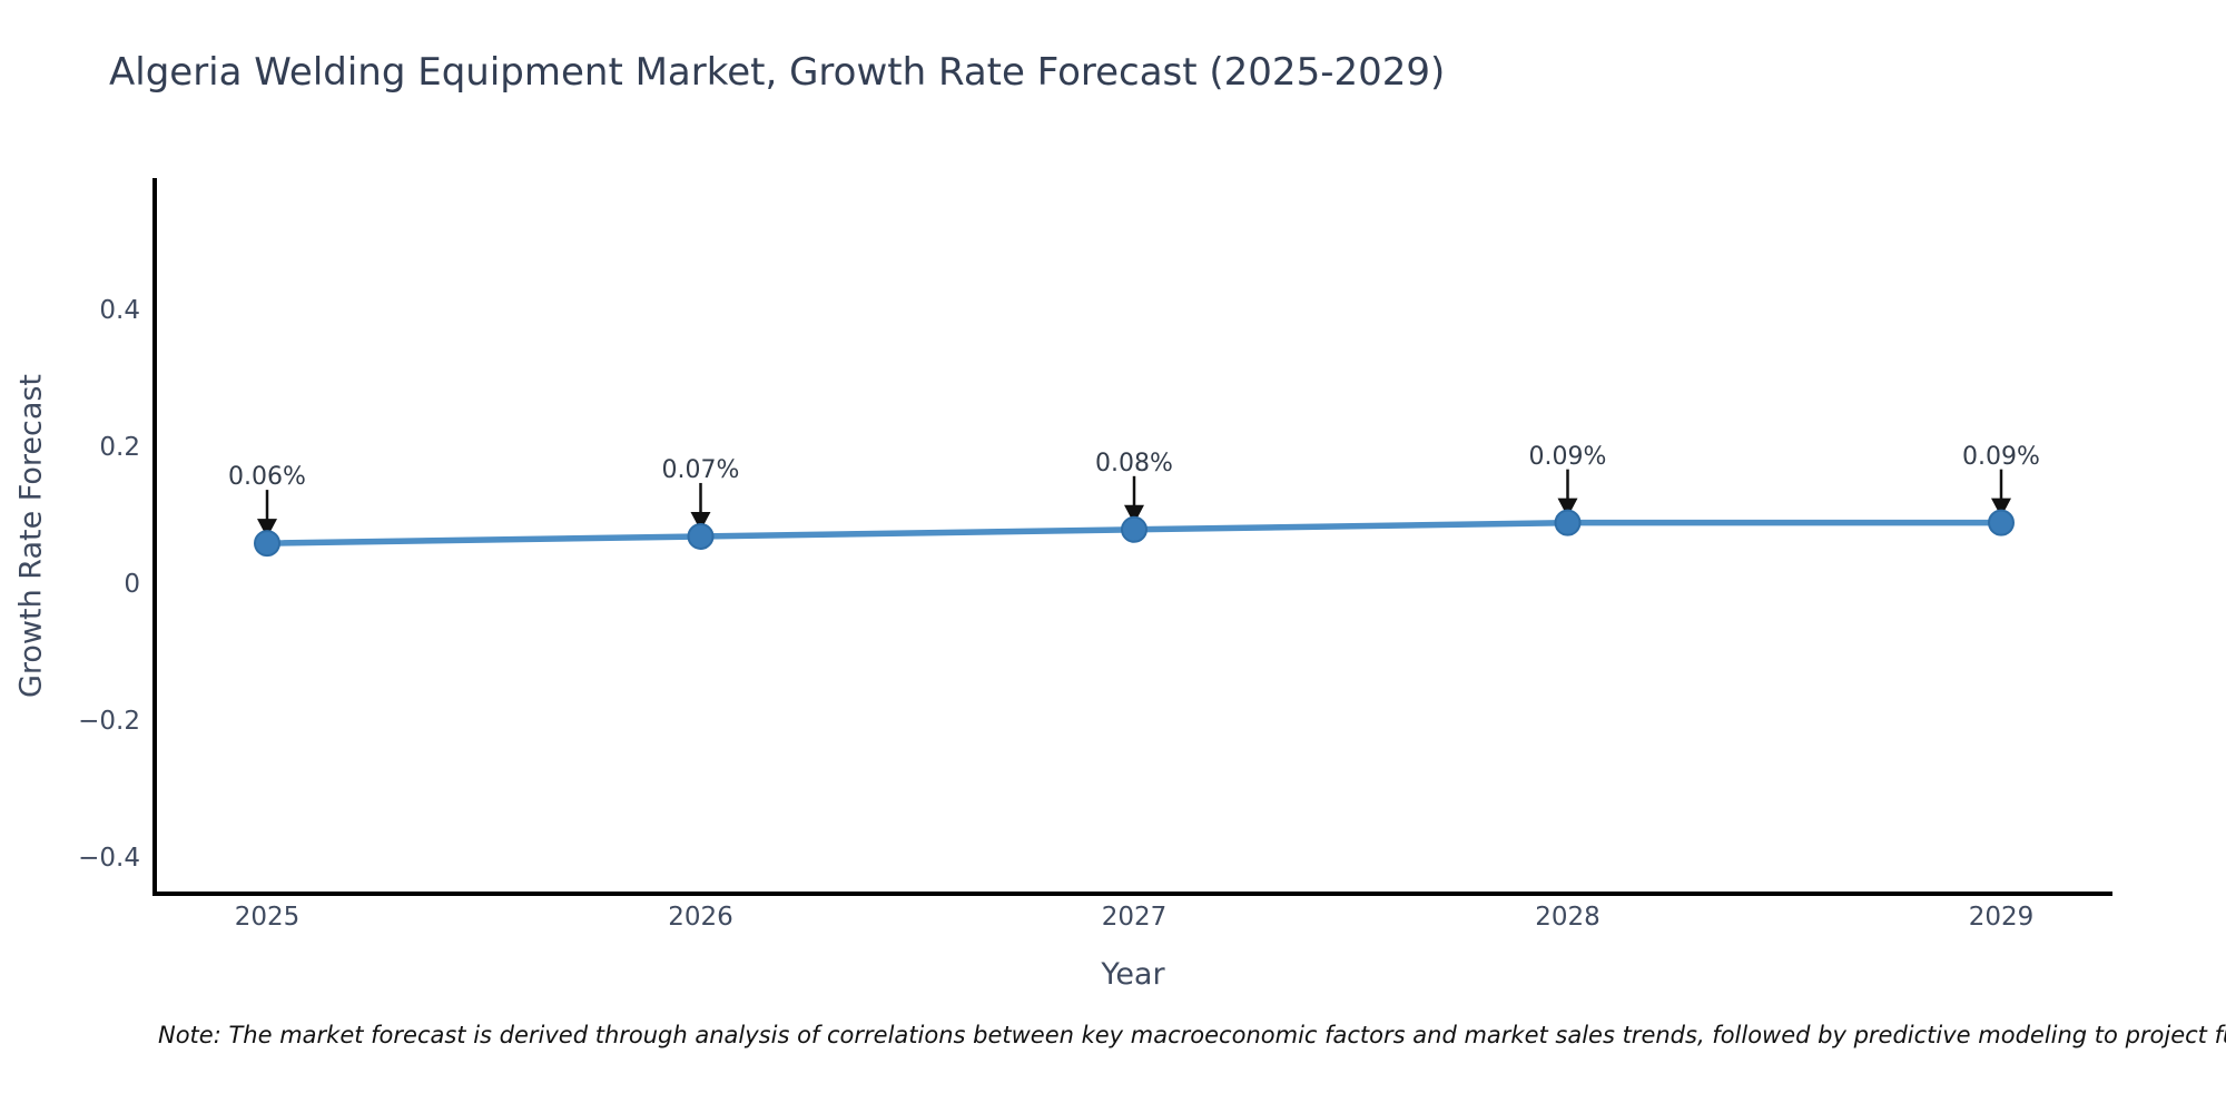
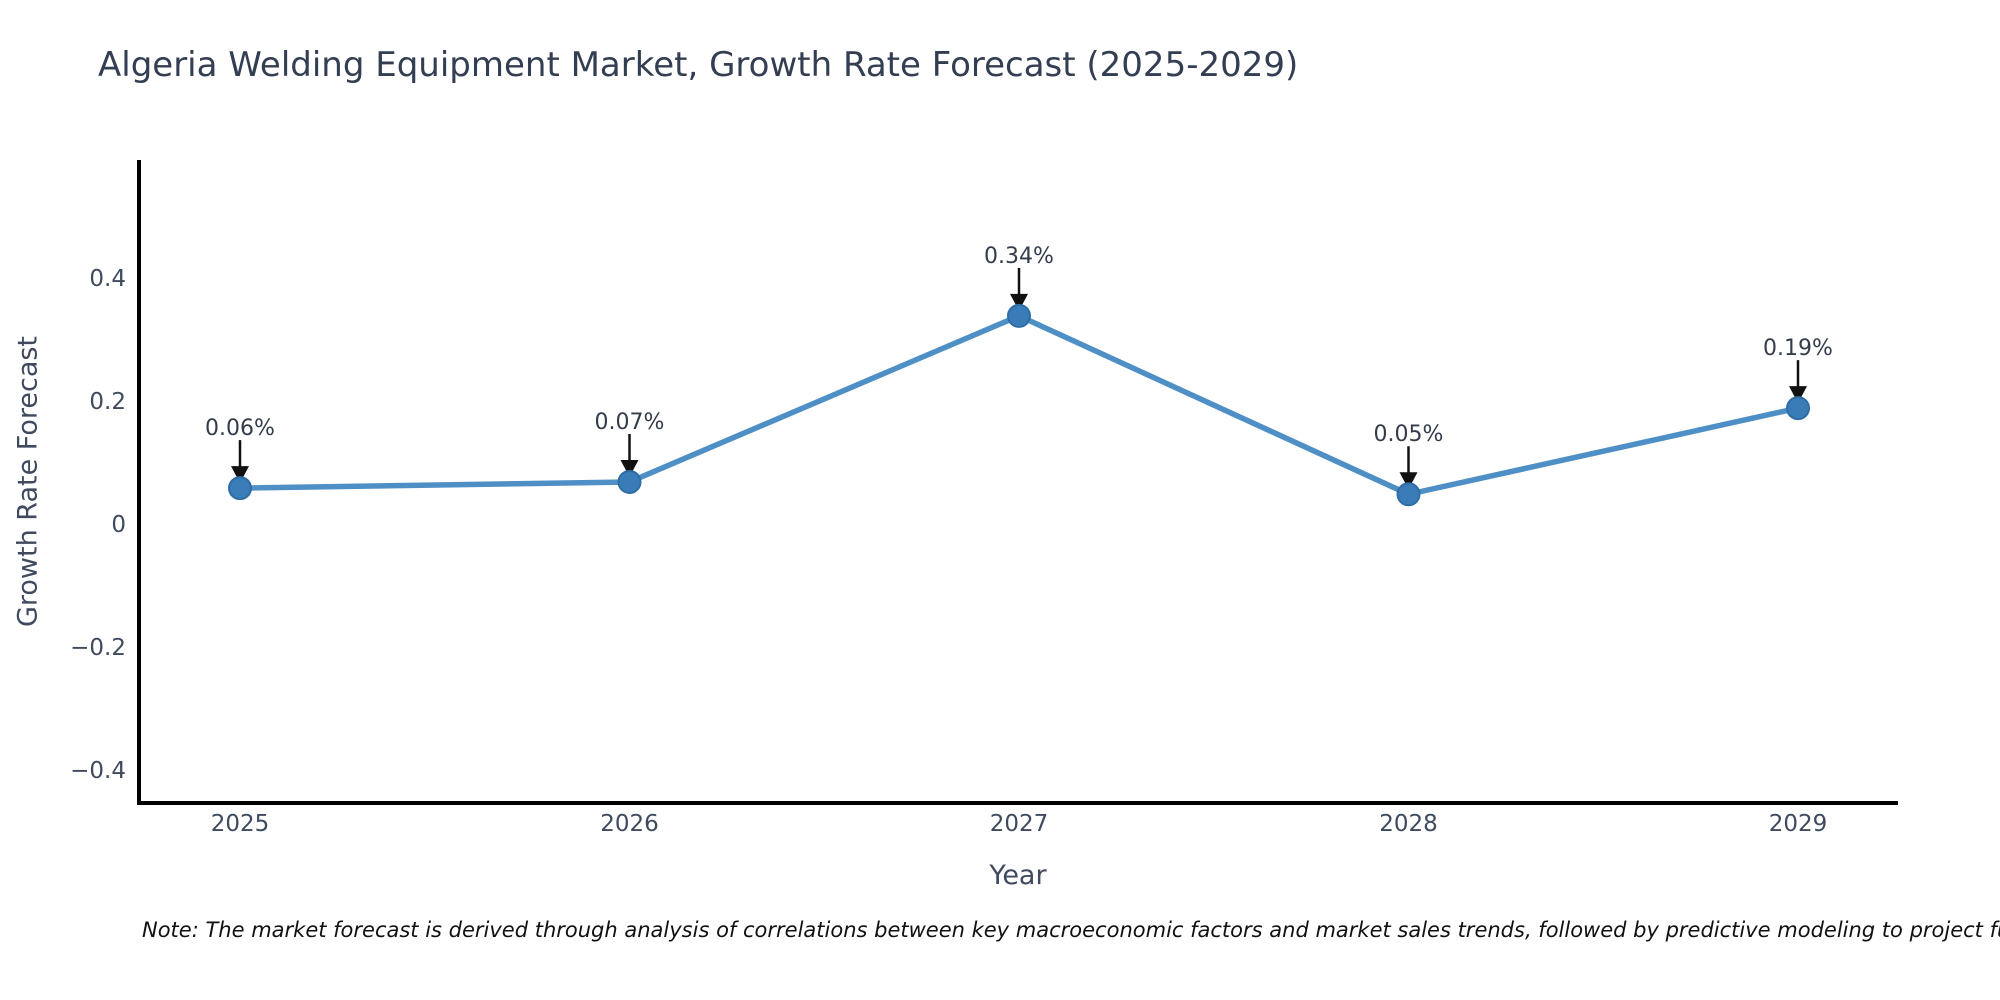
2027: 0.08% -> 0.34%
2028: 0.09% -> 0.05%
2029: 0.09% -> 0.19%
